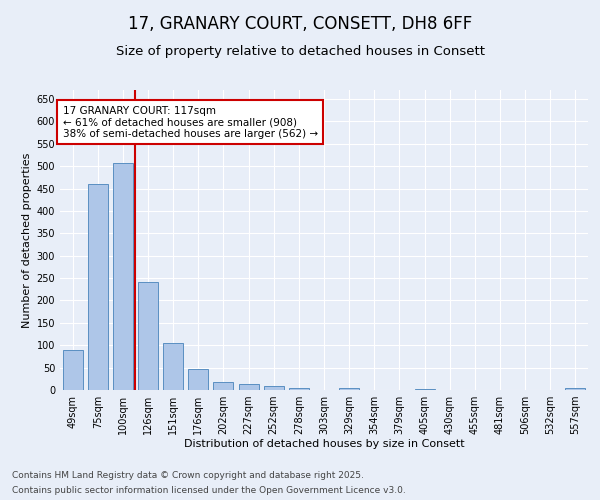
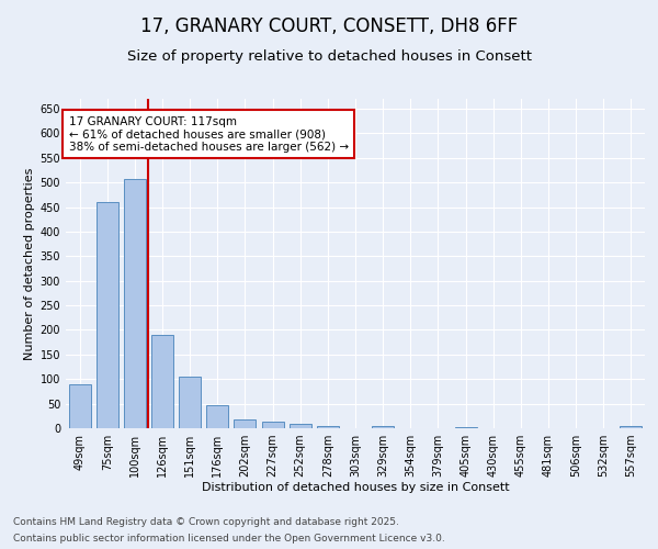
126sqm: 241 -> 190
